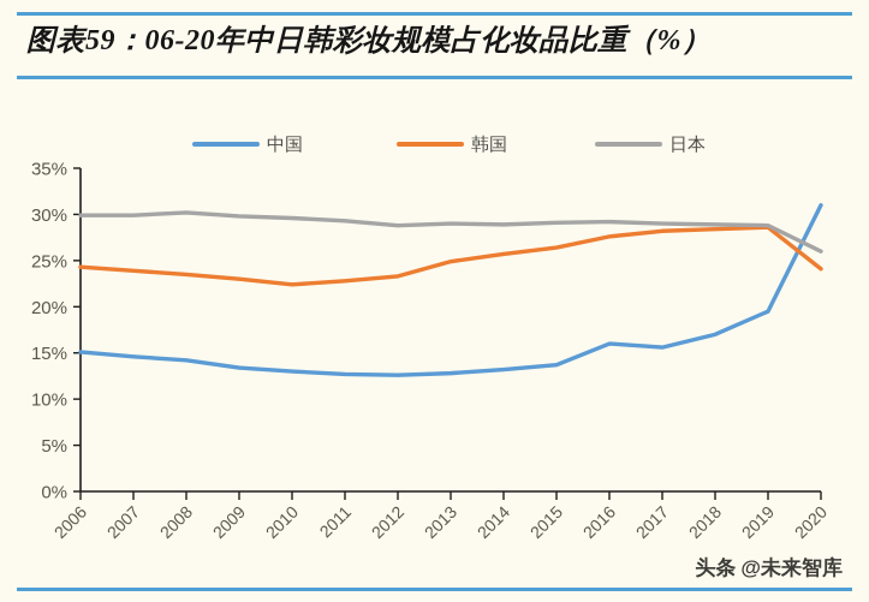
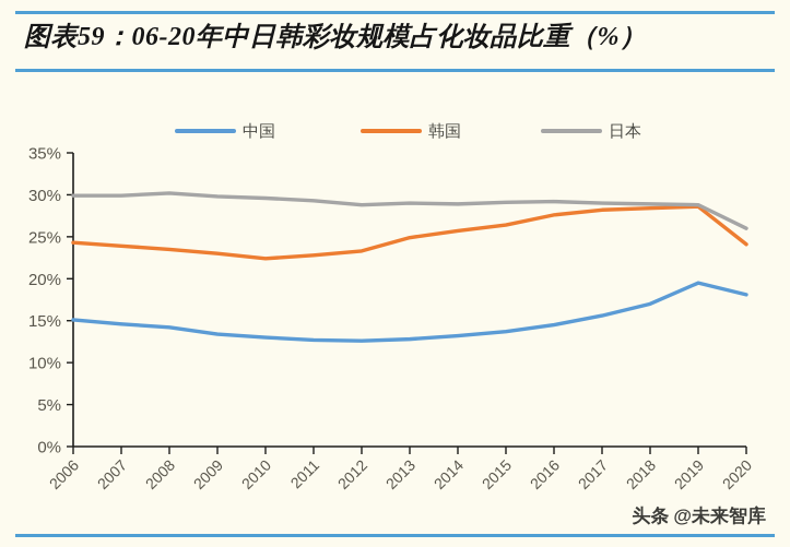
中国/2016: 16% -> 14%
中国/2020: 31% -> 18%
